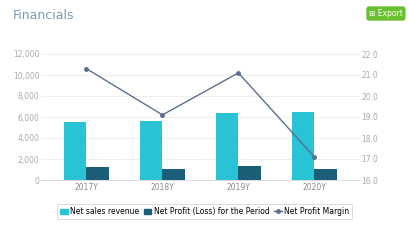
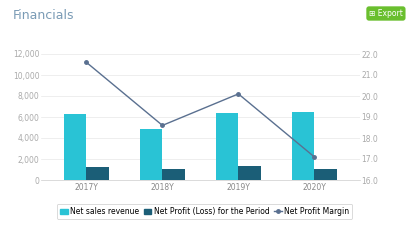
Net sales revenue/2017Y: 5,500 -> 6,300
Net Profit Margin/2017Y: 21.3 -> 21.6
Net sales revenue/2018Y: 5,600 -> 4,900
Net Profit Margin/2018Y: 19.1 -> 18.6
Net Profit Margin/2019Y: 21.1 -> 20.1
